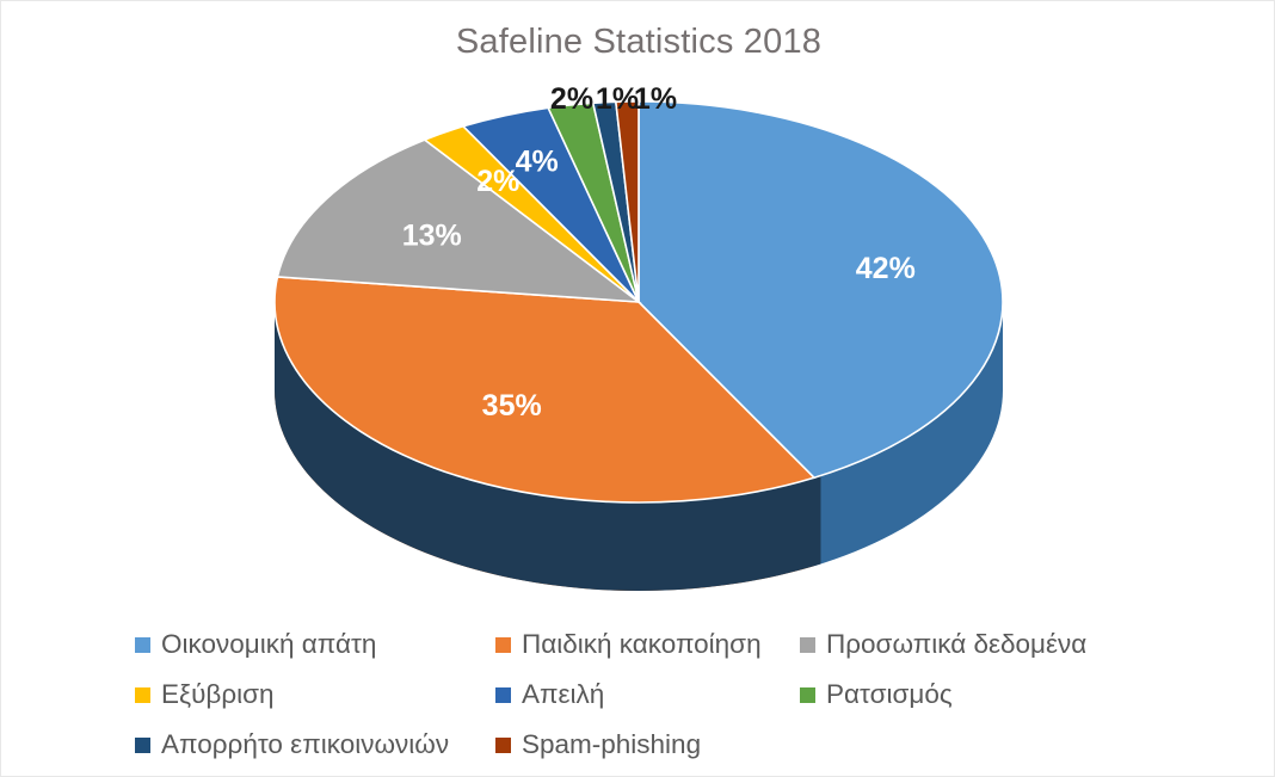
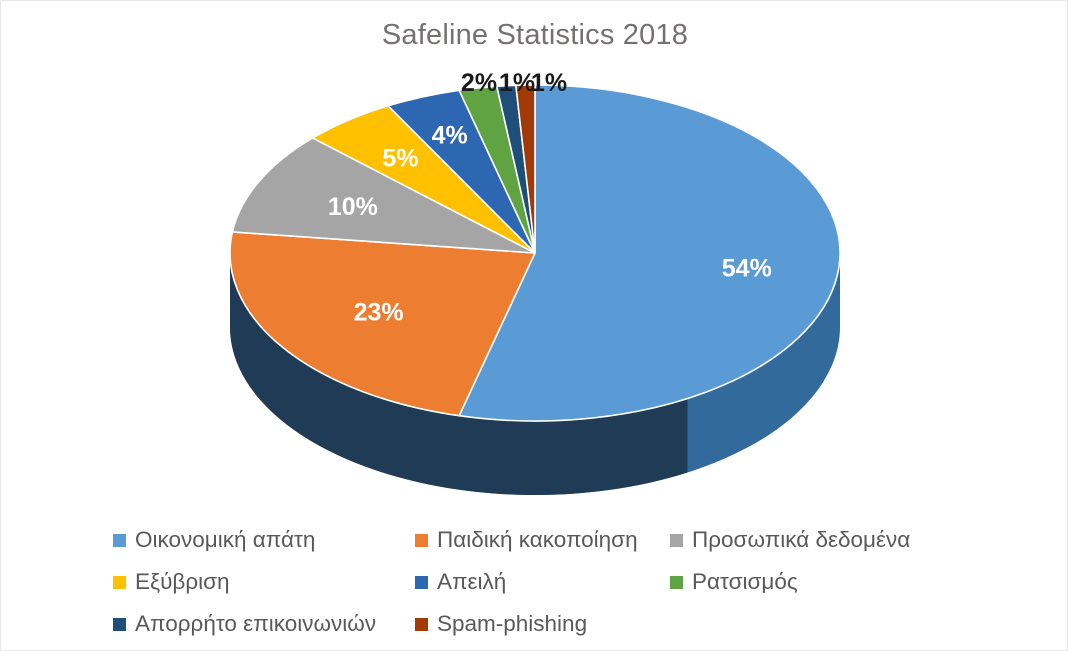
Οικονομική απάτη: 42% -> 54%
Παιδική κακοποίηση: 35% -> 23%
Προσωπικά δεδομένα: 13% -> 10%
Εξύβριση: 2% -> 5%
